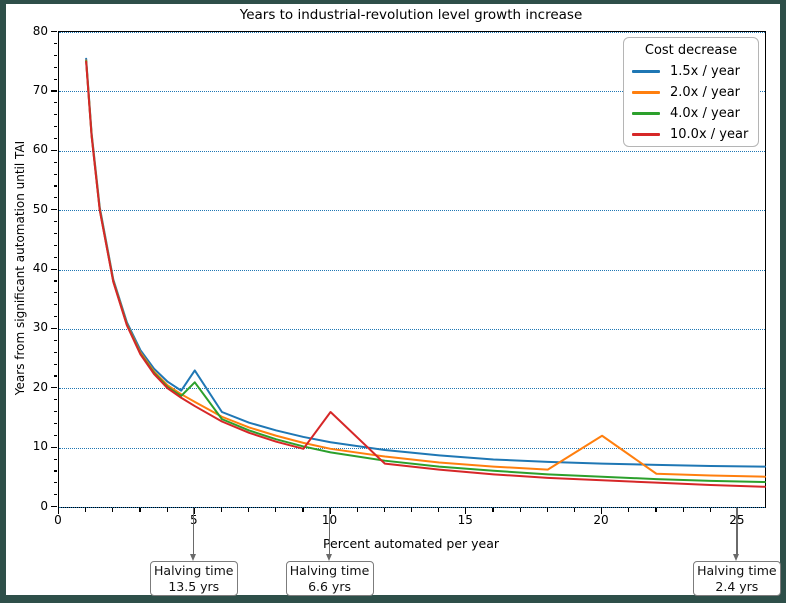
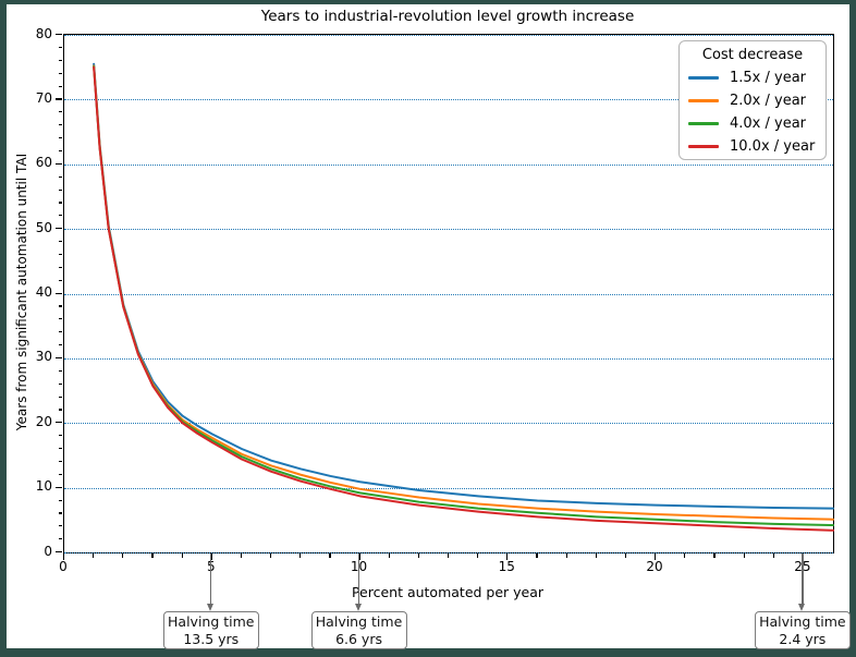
1.5x / year/5: 23 -> 18
4.0x / year/5: 21 -> 17
10.0x / year/10: 16 -> 9
2.0x / year/20: 12 -> 6
